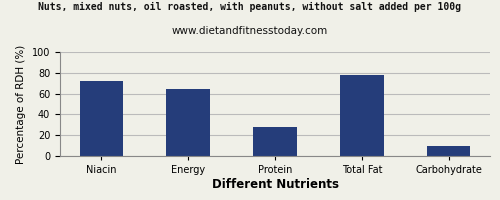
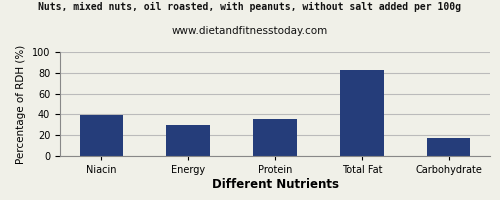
Niacin: 72 -> 39
Energy: 64 -> 30
Protein: 28 -> 36
Total Fat: 78 -> 83
Carbohydrate: 10 -> 17
